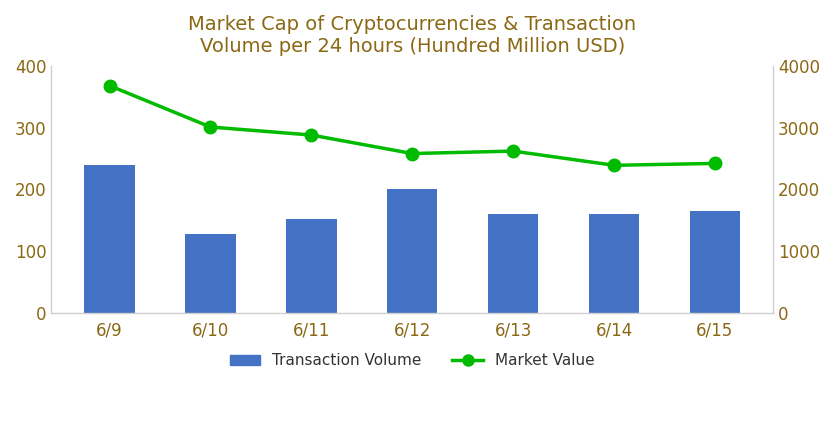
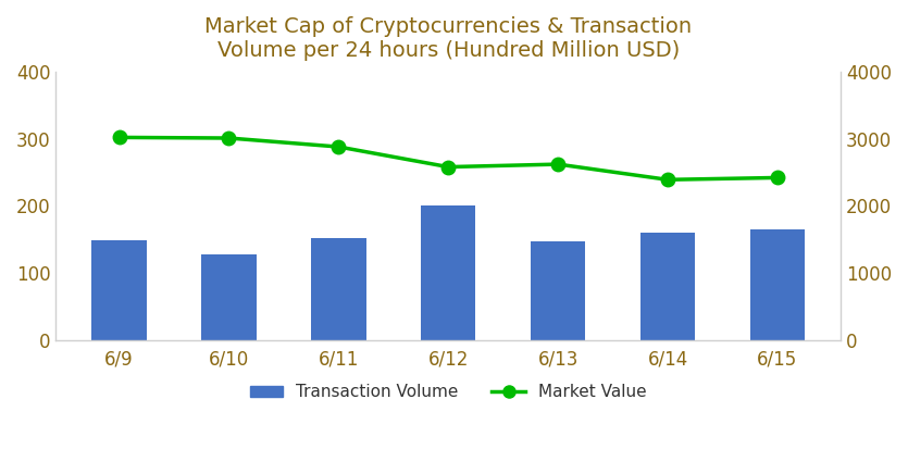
Transaction Volume/6/9: 240 -> 148
Market Value/6/9: 3680 -> 3020
Transaction Volume/6/13: 160 -> 147
